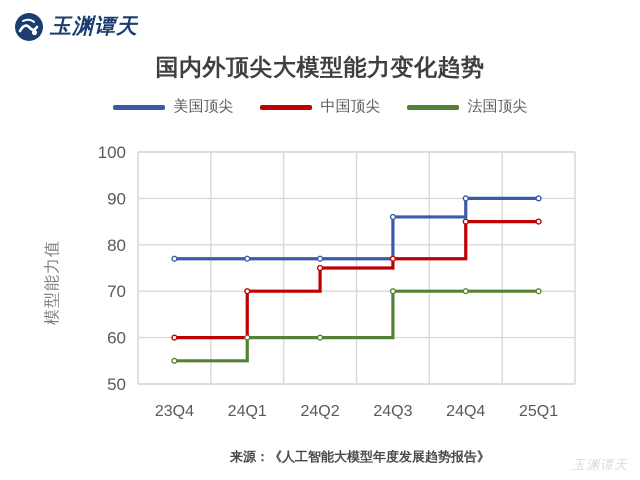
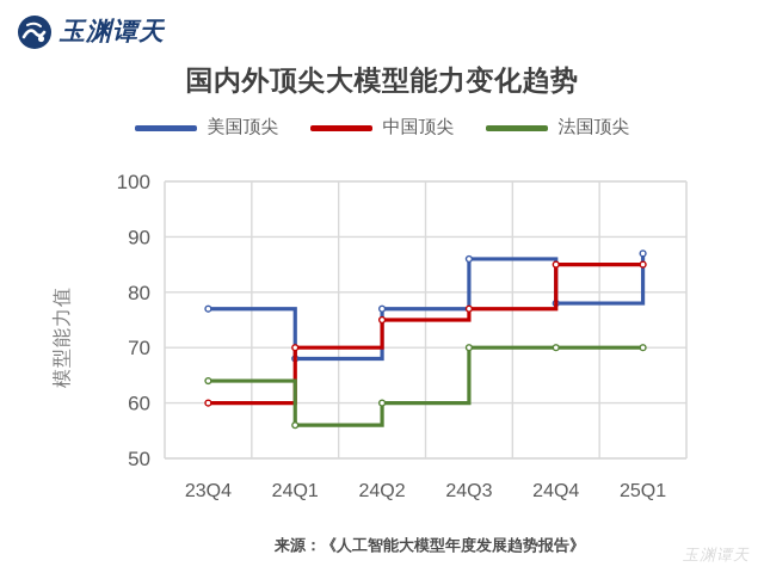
法国顶尖/23Q4: 55 -> 64
美国顶尖/24Q1: 77 -> 68
法国顶尖/24Q1: 60 -> 56
美国顶尖/24Q4: 90 -> 78
美国顶尖/25Q1: 90 -> 87
